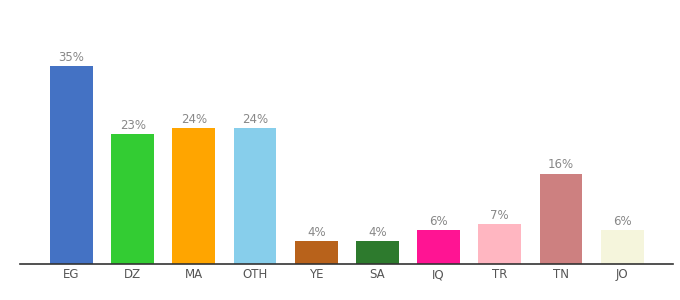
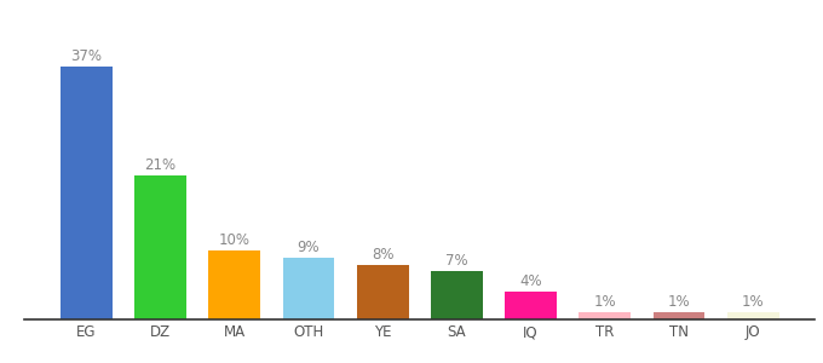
EG: 35% -> 37%
DZ: 23% -> 21%
MA: 24% -> 10%
OTH: 24% -> 9%
YE: 4% -> 8%
SA: 4% -> 7%
IQ: 6% -> 4%
TR: 7% -> 1%
TN: 16% -> 1%
JO: 6% -> 1%
